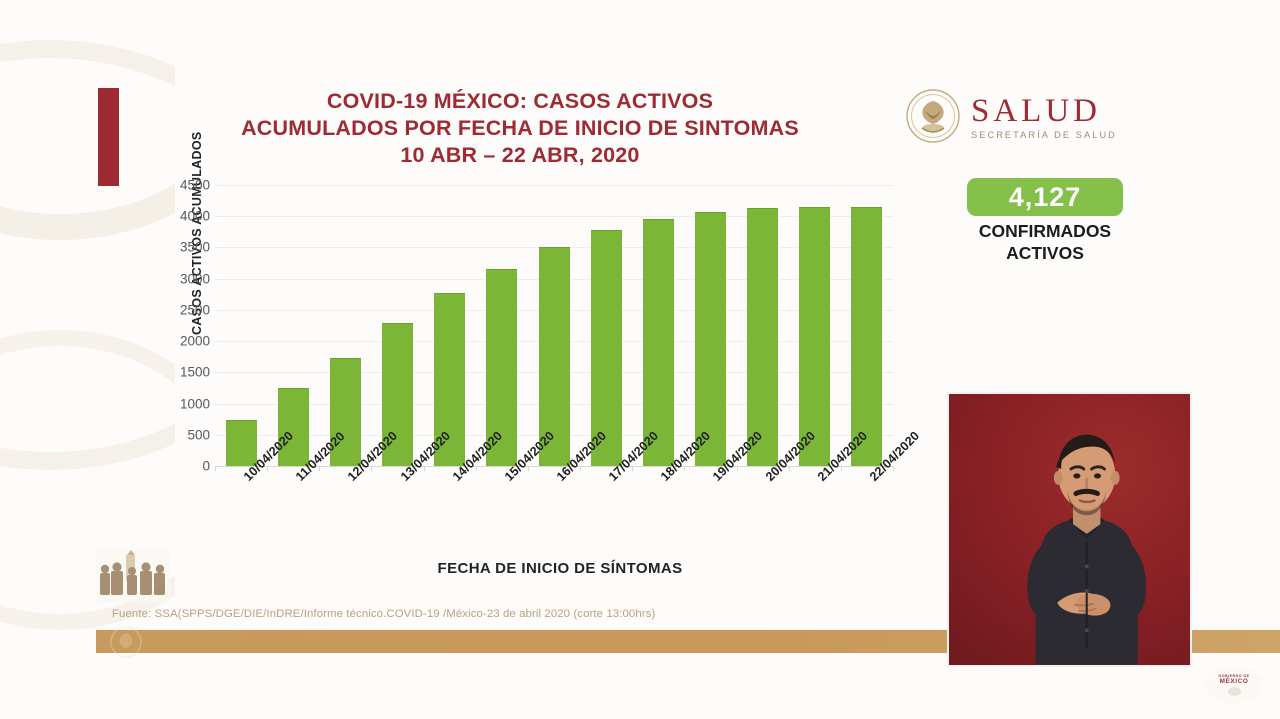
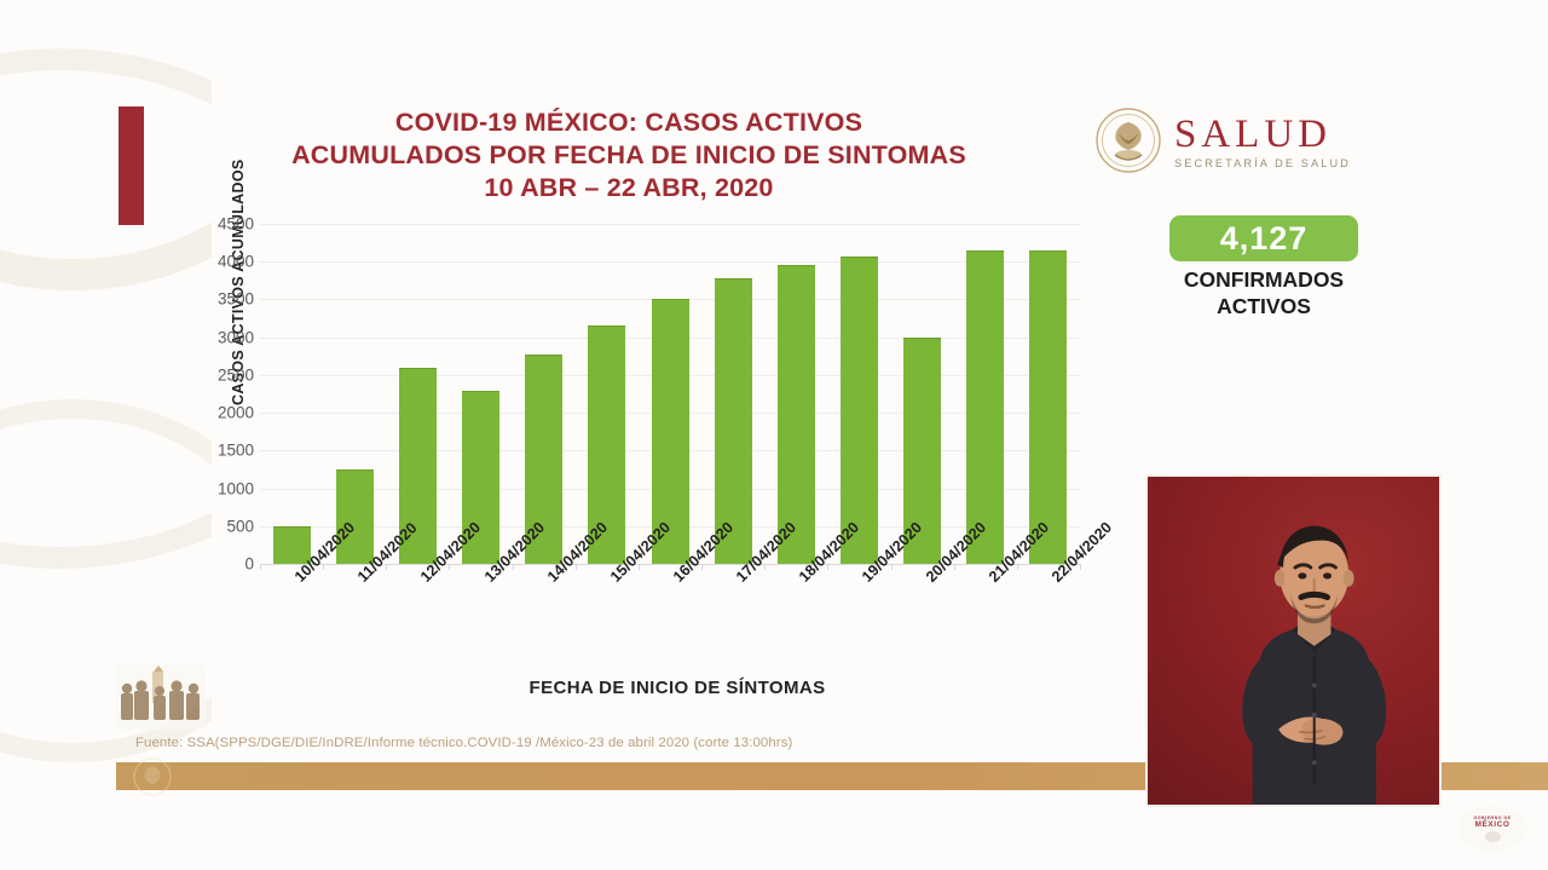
10/04/2020: 700 -> 500
12/04/2020: 1700 -> 2600
20/04/2020: 4100 -> 3000
